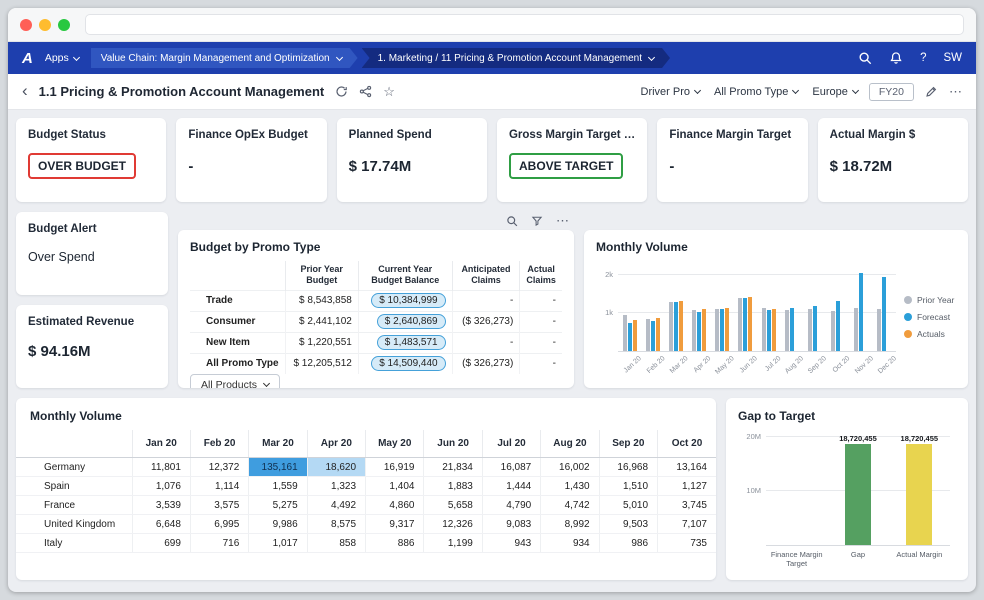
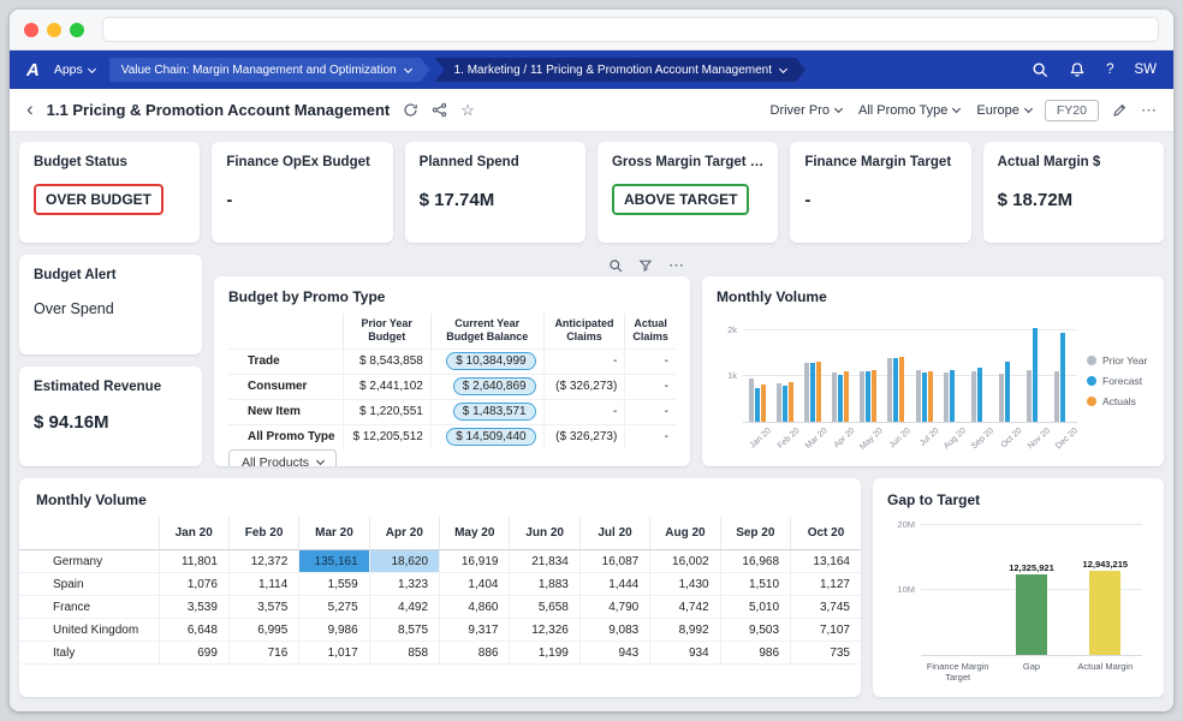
Gap to Target/Gap: 18,720,455 -> 12,325,921
Gap to Target/Actual Margin: 18,720,455 -> 12,943,215
